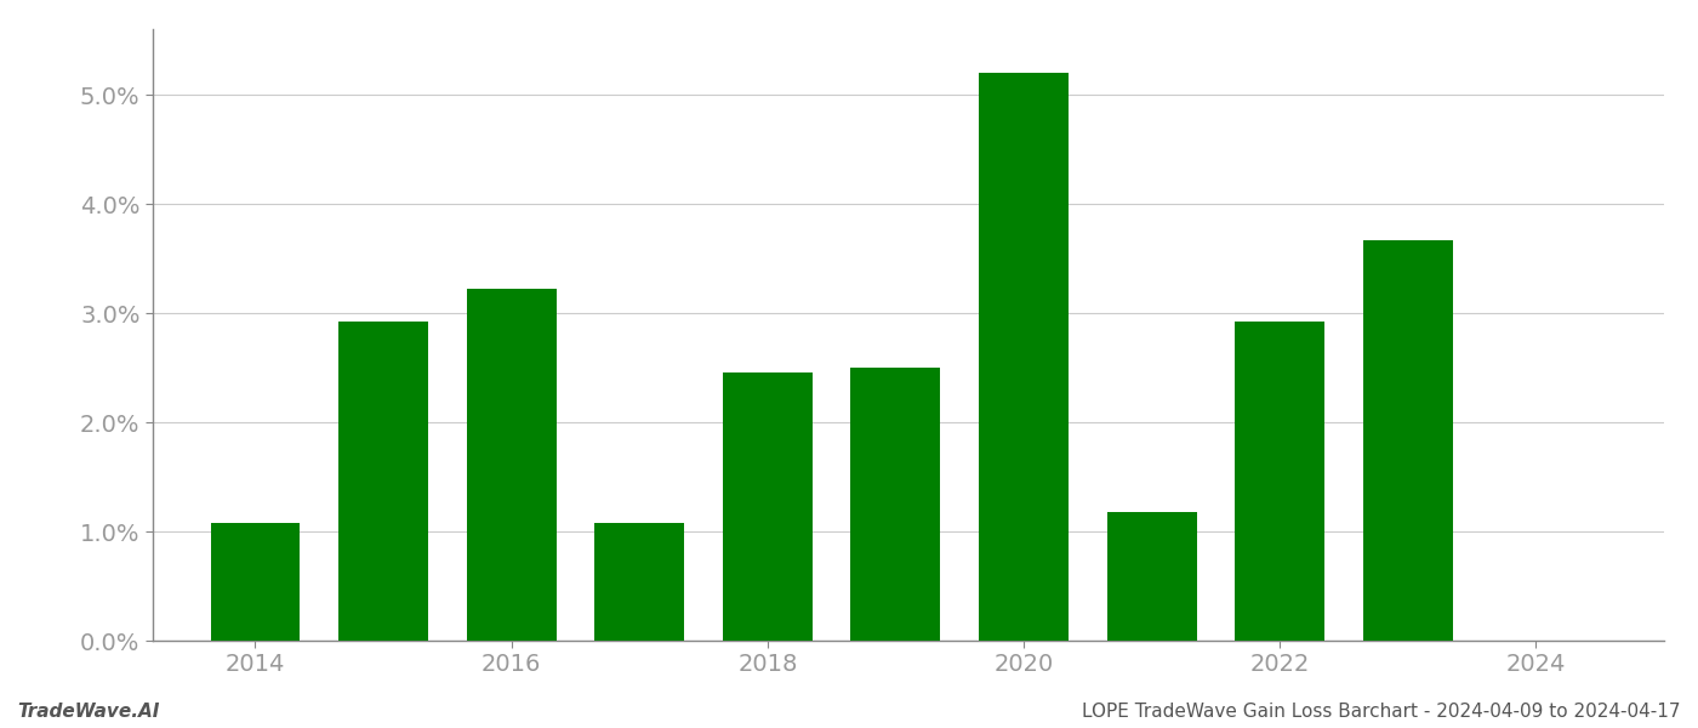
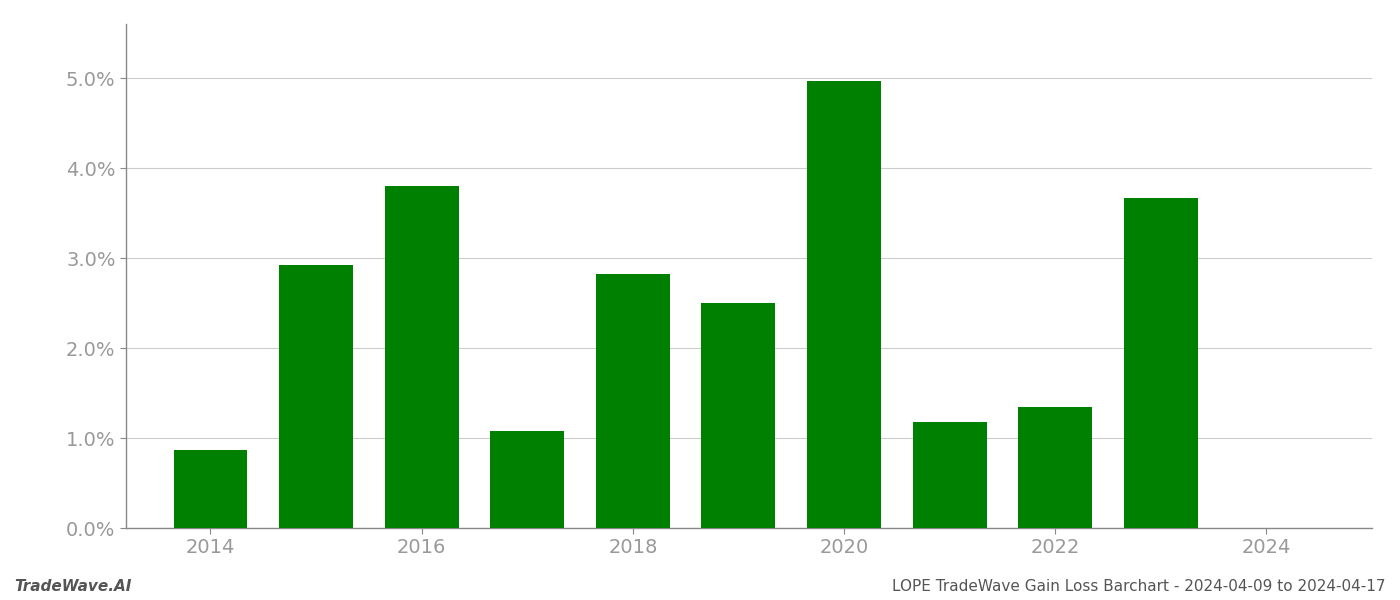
2014: 1.08% -> 0.87%
2016: 3.22% -> 3.80%
2018: 2.46% -> 2.82%
2020: 5.20% -> 4.97%
2022: 2.92% -> 1.35%
